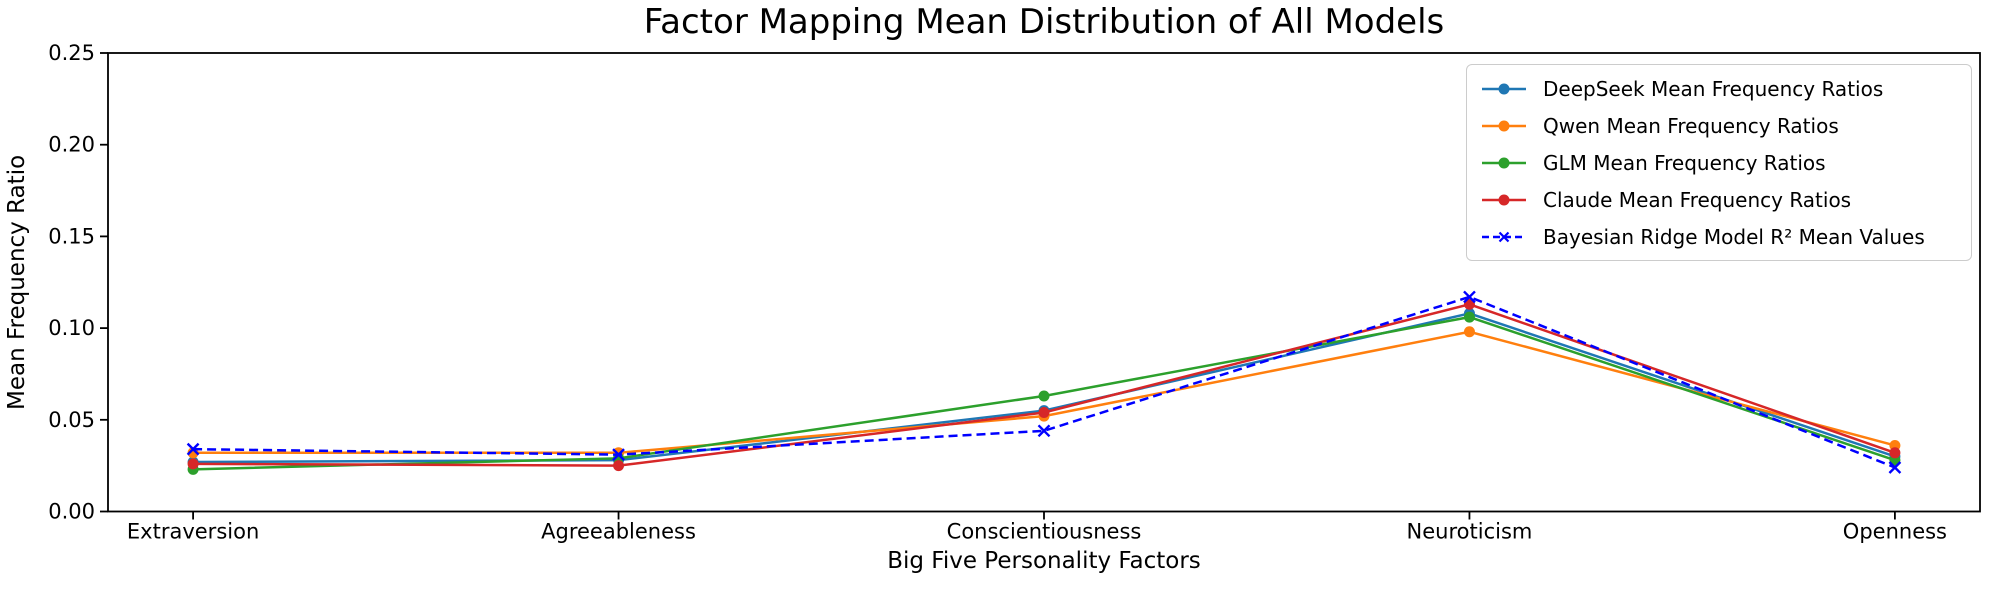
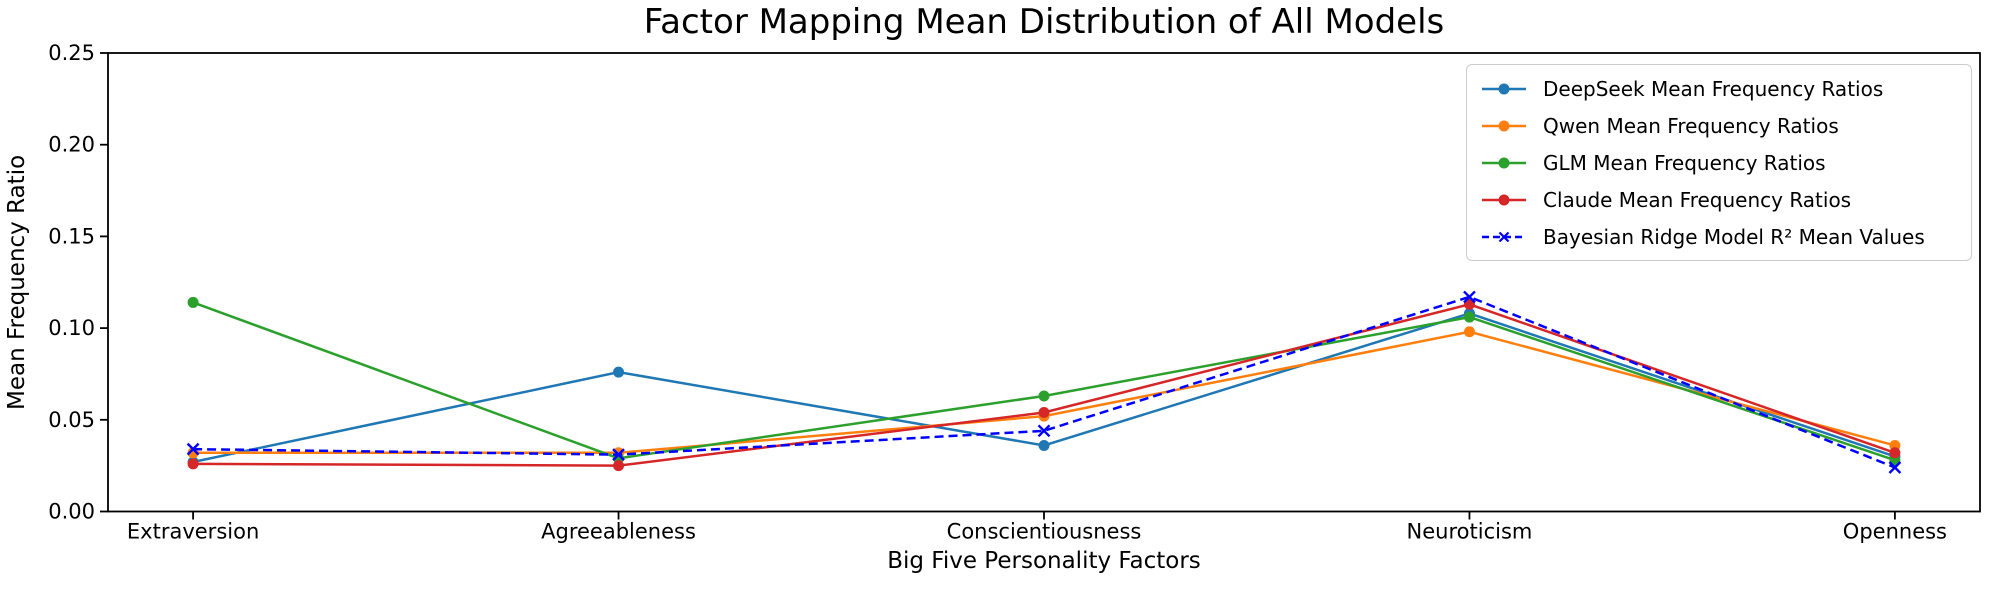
GLM Mean Frequency Ratios/Extraversion: 0.023 -> 0.114
DeepSeek Mean Frequency Ratios/Agreeableness: 0.028 -> 0.076
DeepSeek Mean Frequency Ratios/Conscientiousness: 0.055 -> 0.036
